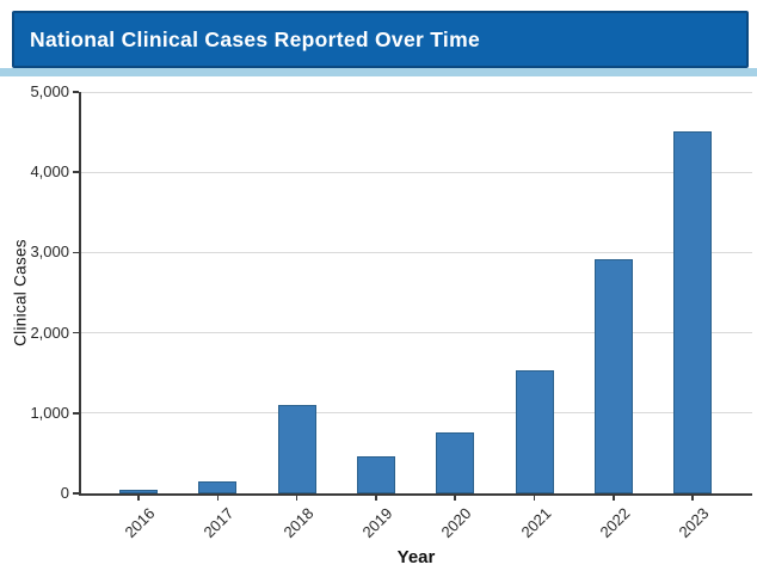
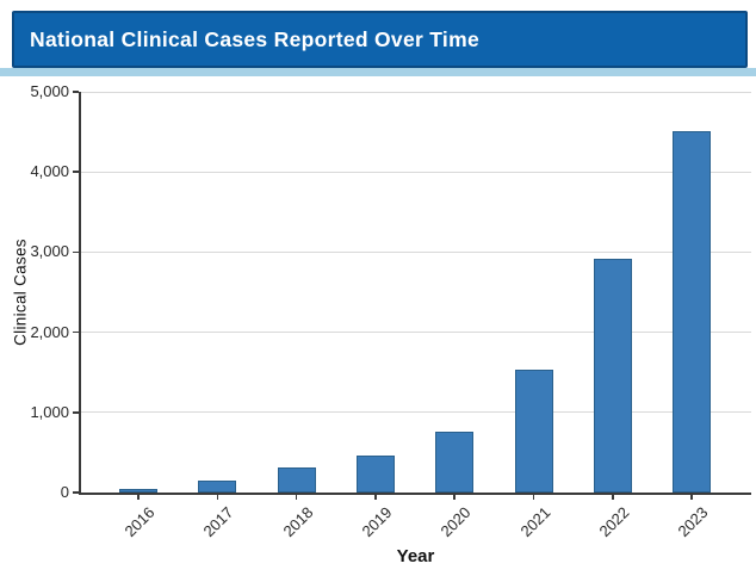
2018: 1100 -> 300
